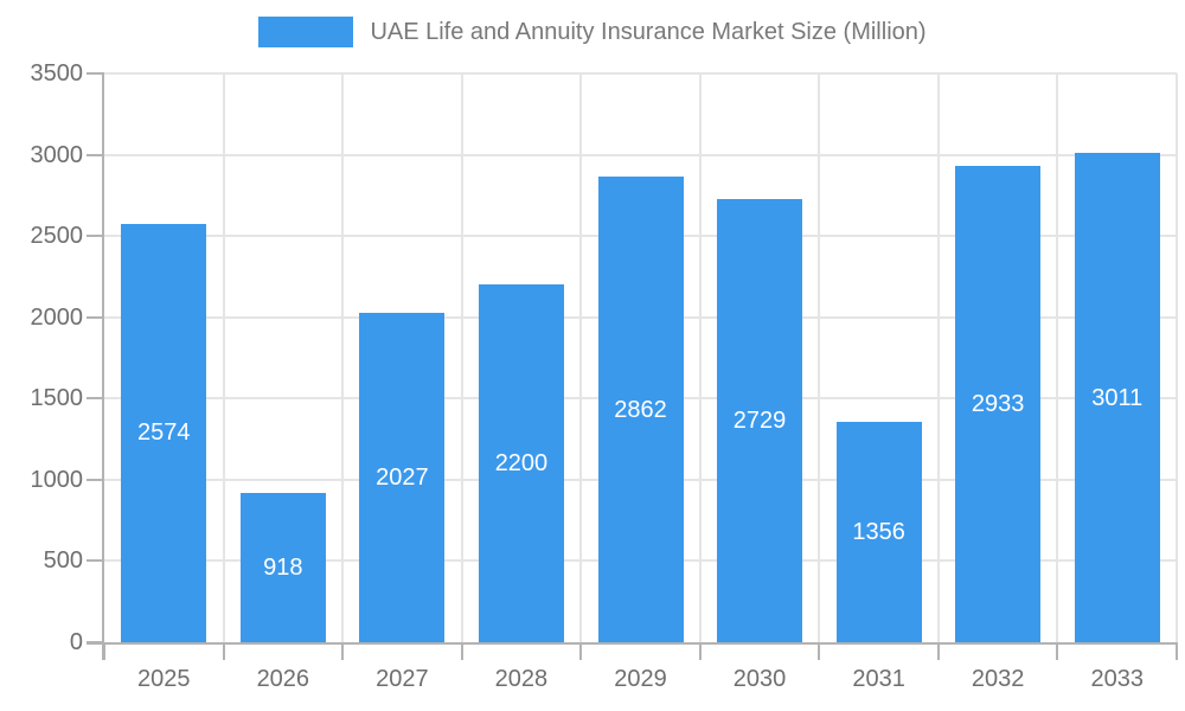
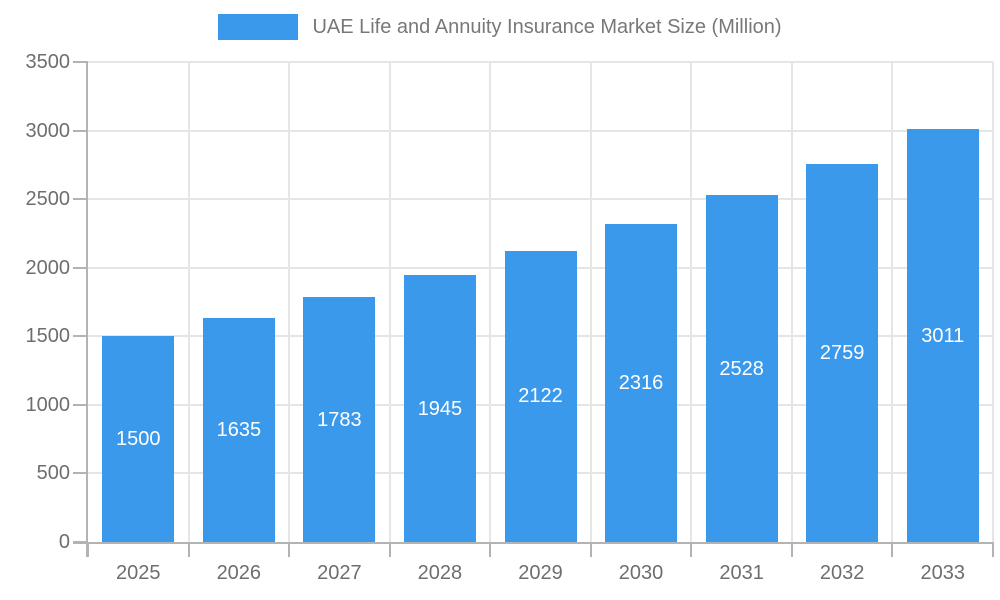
2025: 2574 -> 1500
2026: 918 -> 1635
2027: 2027 -> 1783
2028: 2200 -> 1945
2029: 2862 -> 2122
2030: 2729 -> 2316
2031: 1356 -> 2528
2032: 2933 -> 2759
